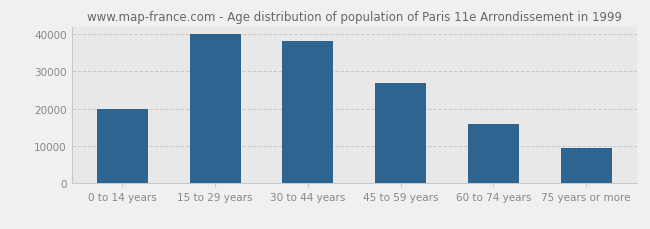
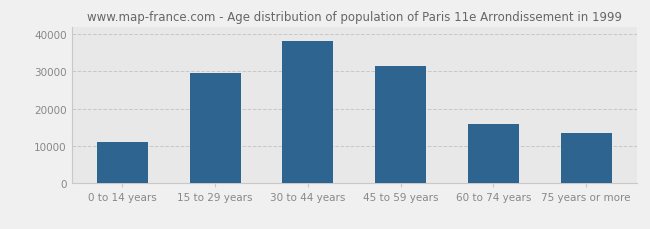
0 to 14 years: 20000 -> 11000
15 to 29 years: 40000 -> 29500
45 to 59 years: 26800 -> 31500
75 years or more: 9400 -> 13500
